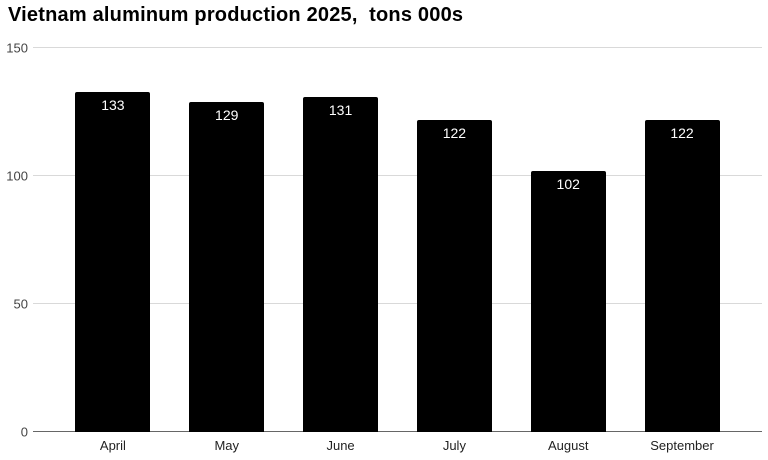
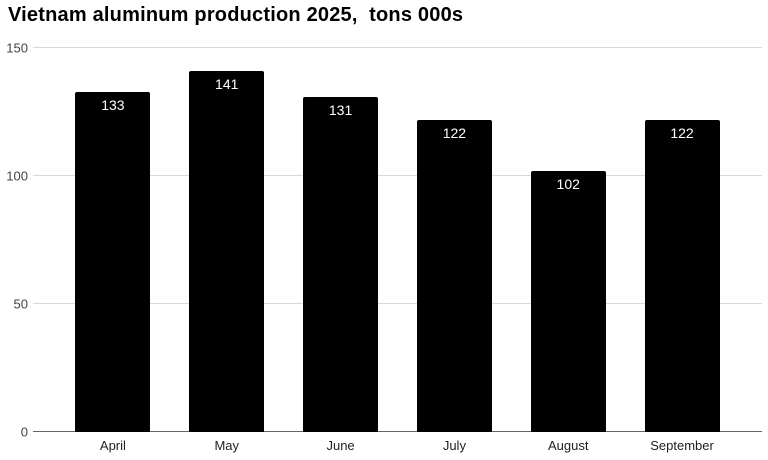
May: 129 -> 141
